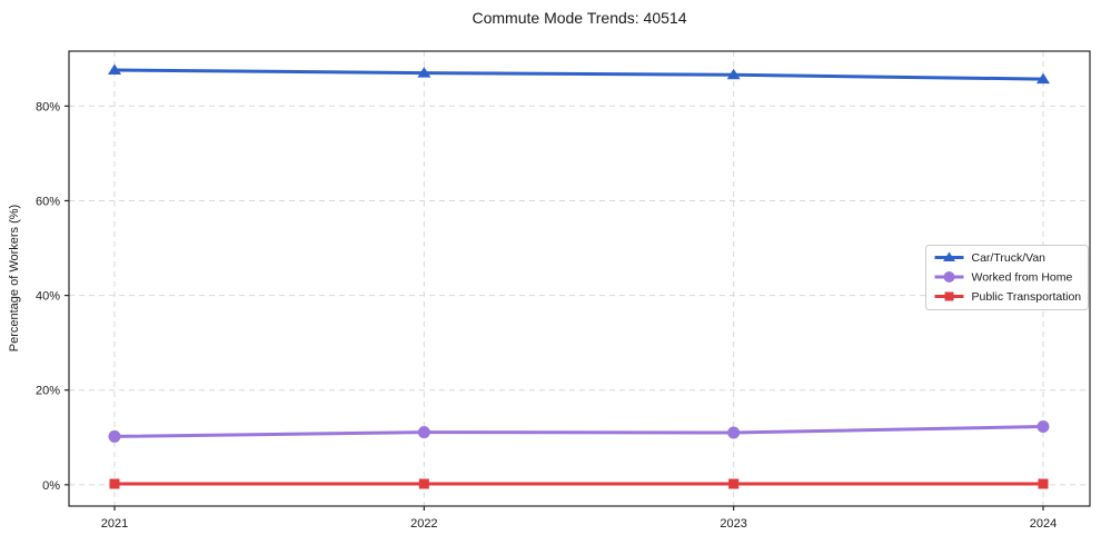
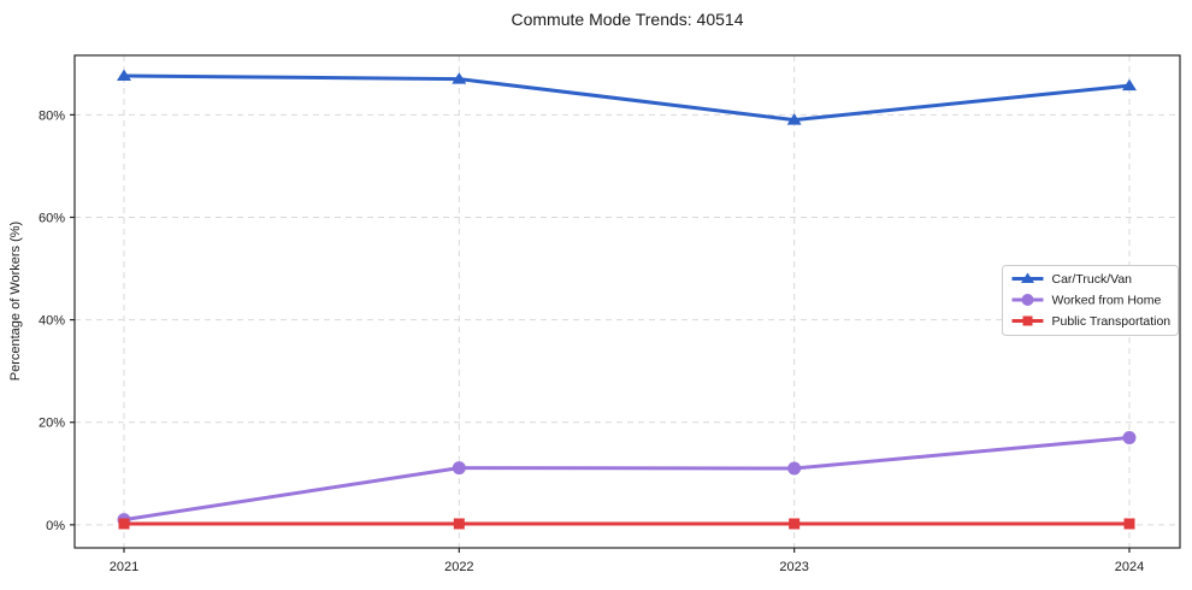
Worked from Home/2021: 10% -> 1%
Car/Truck/Van/2023: 87% -> 79%
Worked from Home/2024: 12% -> 17%
